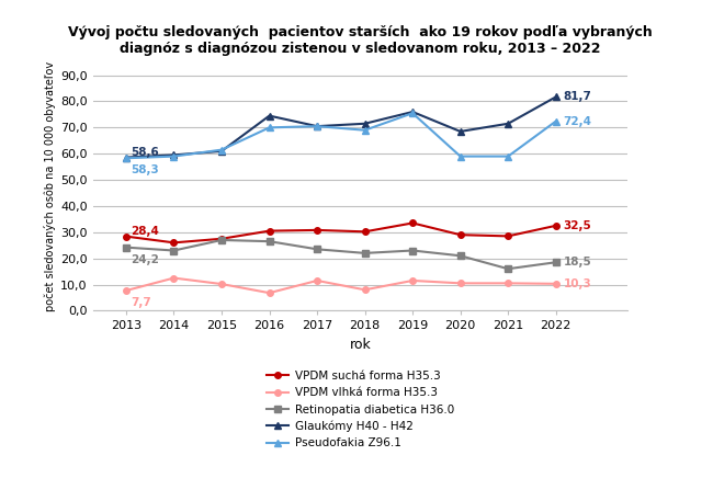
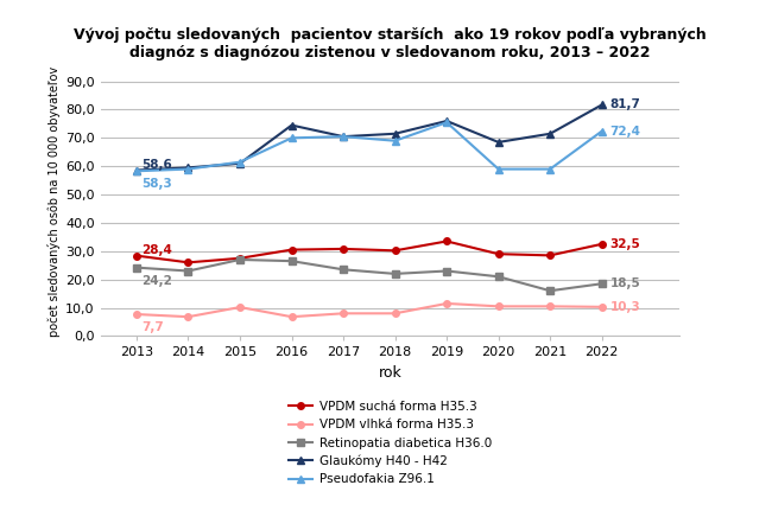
VPDM vlhká forma H35.3/2014: 12,5 -> 6,8
VPDM vlhká forma H35.3/2017: 11,5 -> 8,0
